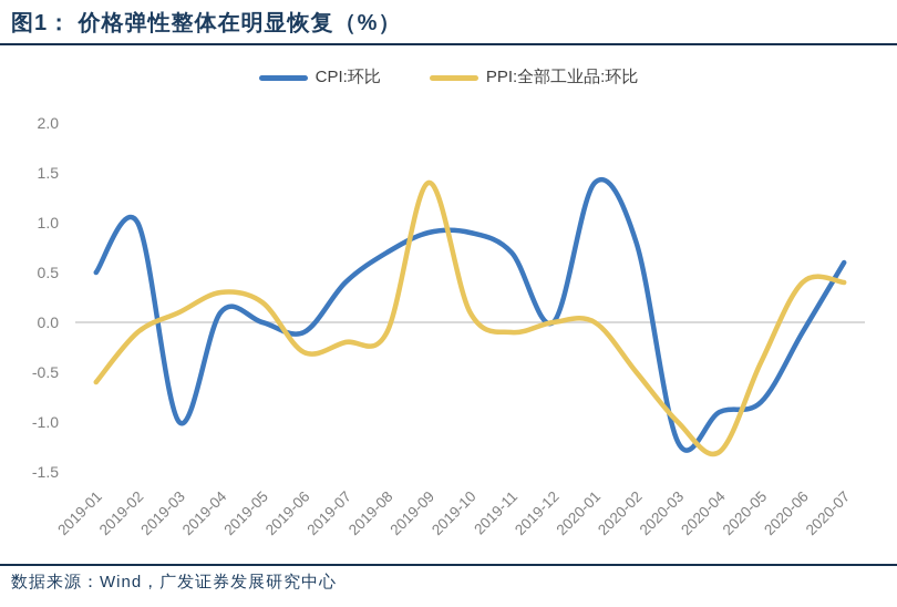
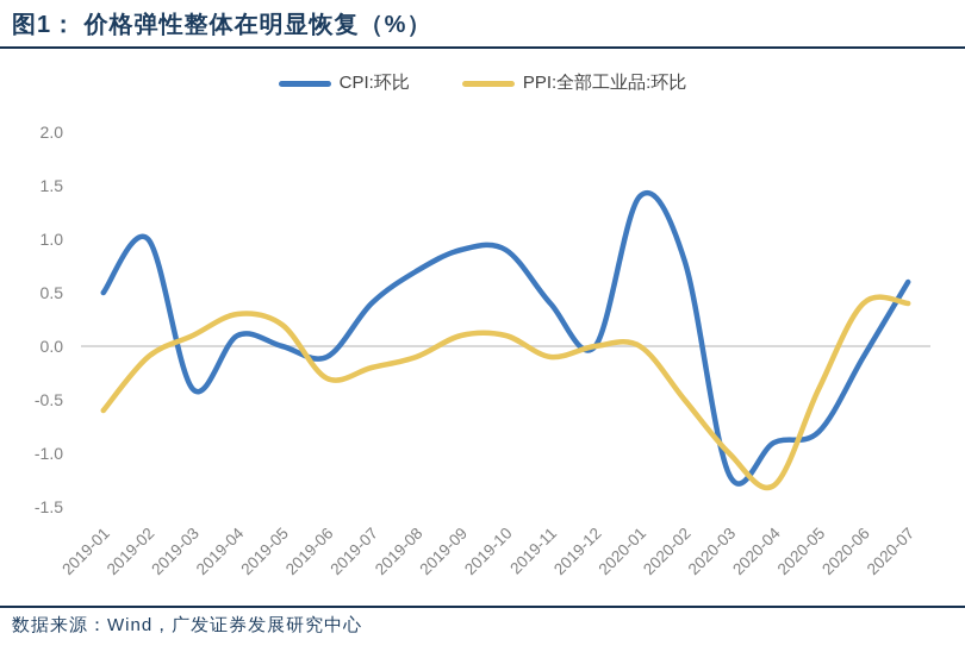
CPI:环比/2019-03: -1.0 -> -0.4
PPI:全部工业品:环比/2019-09: 1.4 -> 0.1
CPI:环比/2019-11: 0.7 -> 0.4
